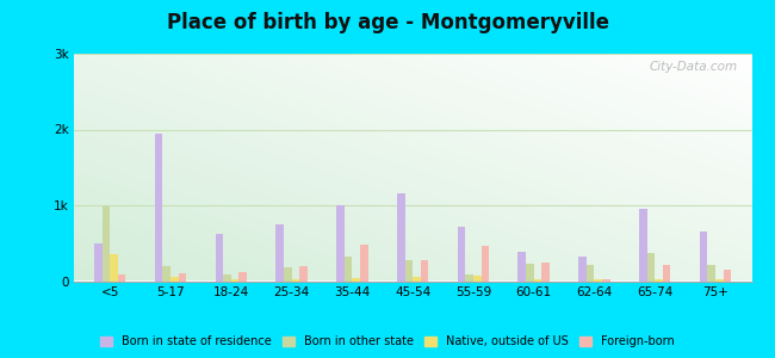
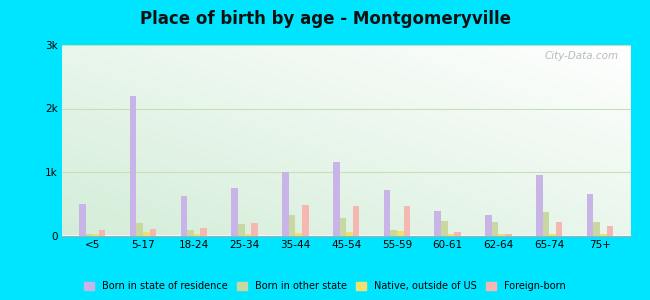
Born in other state/<5: 0.98k -> 0.03k
Native, outside of US/<5: 0.36k -> 0.02k
Born in state of residence/5-17: 1.94k -> 2.20k
Foreign-born/45-54: 0.28k -> 0.46k
Foreign-born/60-61: 0.24k -> 0.06k
